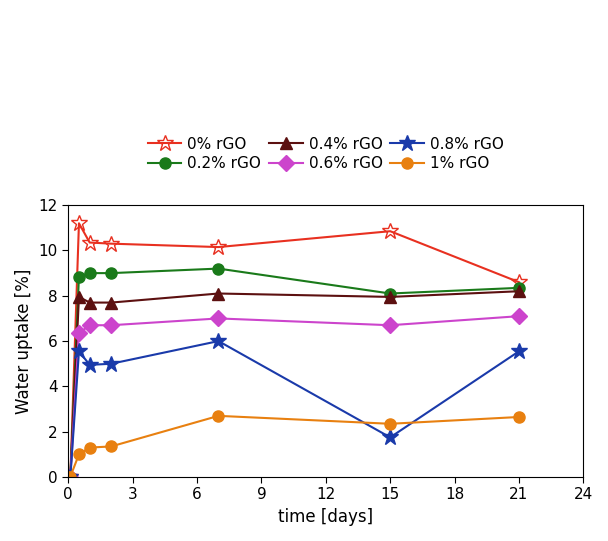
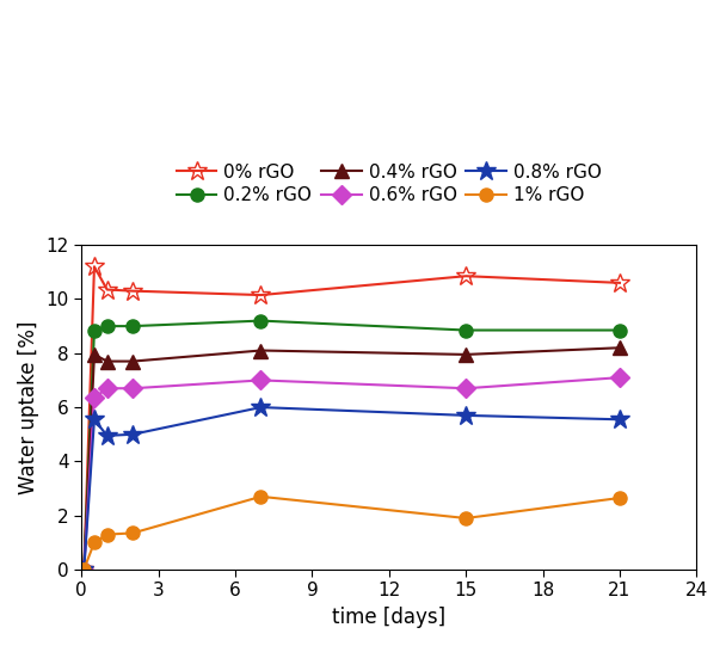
0.2% rGO/15: 8.10 -> 8.85
0.8% rGO/15: 1.75 -> 5.70
1% rGO/15: 2.35 -> 1.90
0% rGO/21: 8.60 -> 10.60
0.2% rGO/21: 8.35 -> 8.85
